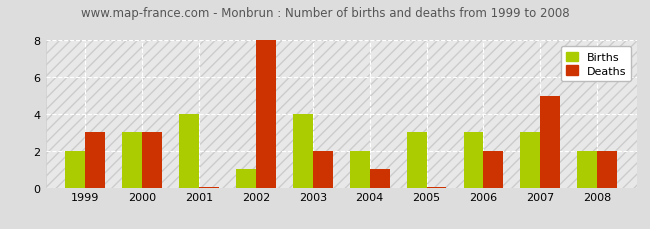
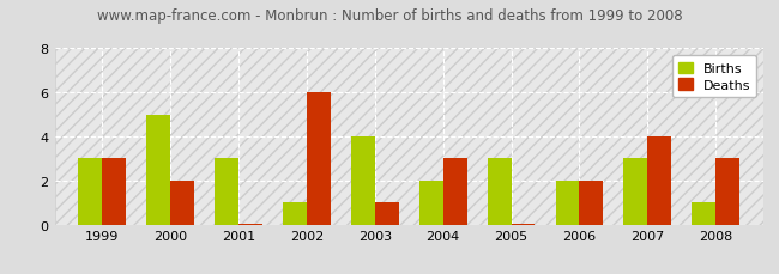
Births/1999: 2 -> 3
Births/2000: 3 -> 5
Deaths/2000: 3.0 -> 2.0
Births/2001: 4 -> 3
Deaths/2002: 8.0 -> 6.0
Deaths/2003: 2.0 -> 1.0
Deaths/2004: 1.0 -> 3.0
Births/2006: 3 -> 2
Deaths/2007: 5.0 -> 4.0
Births/2008: 2 -> 1
Deaths/2008: 2.0 -> 3.0
